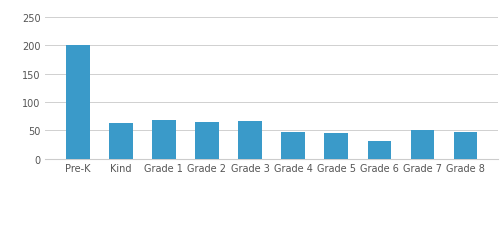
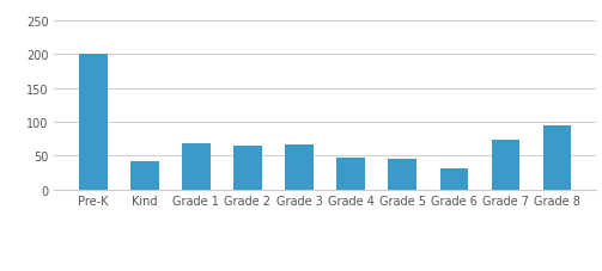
Kind: 63 -> 42
Grade 7: 50 -> 74
Grade 8: 47 -> 94
